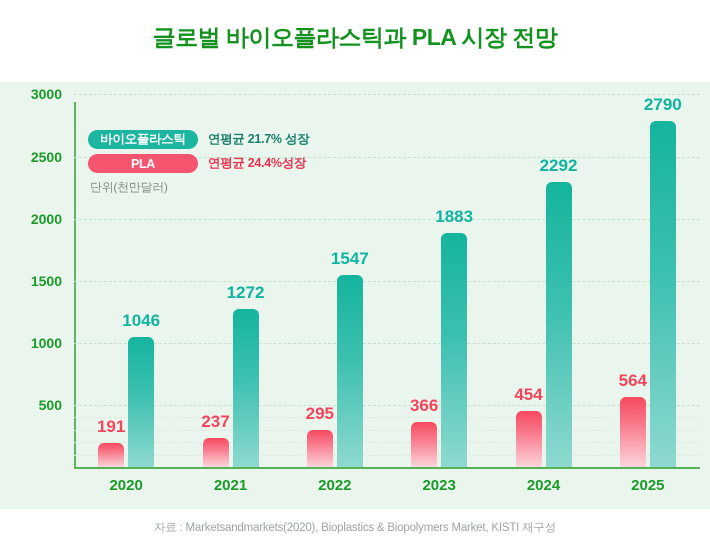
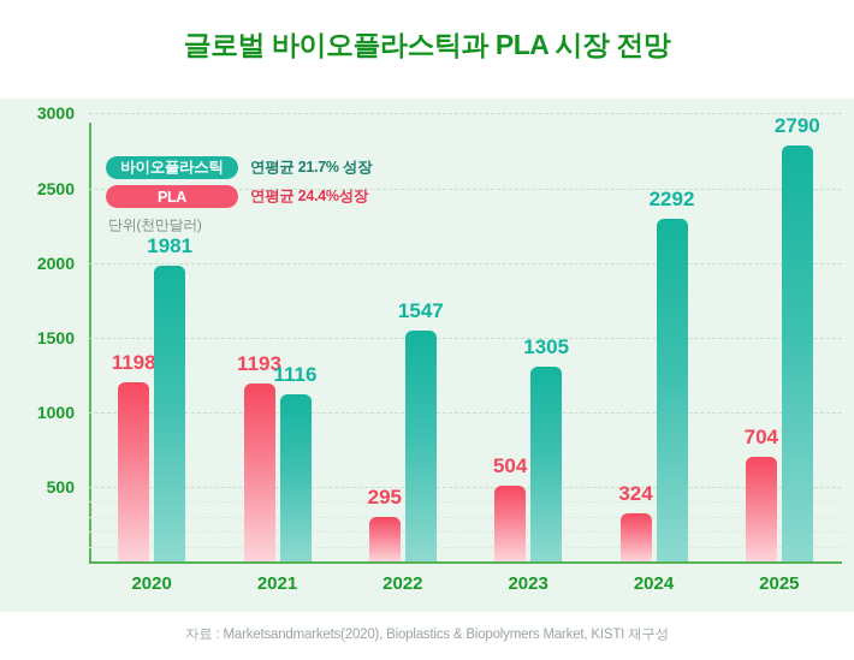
PLA/2020: 191 -> 1198
바이오플라스틱/2020: 1046 -> 1981
PLA/2021: 237 -> 1193
바이오플라스틱/2021: 1272 -> 1116
PLA/2023: 366 -> 504
바이오플라스틱/2023: 1883 -> 1305
PLA/2024: 454 -> 324
PLA/2025: 564 -> 704
